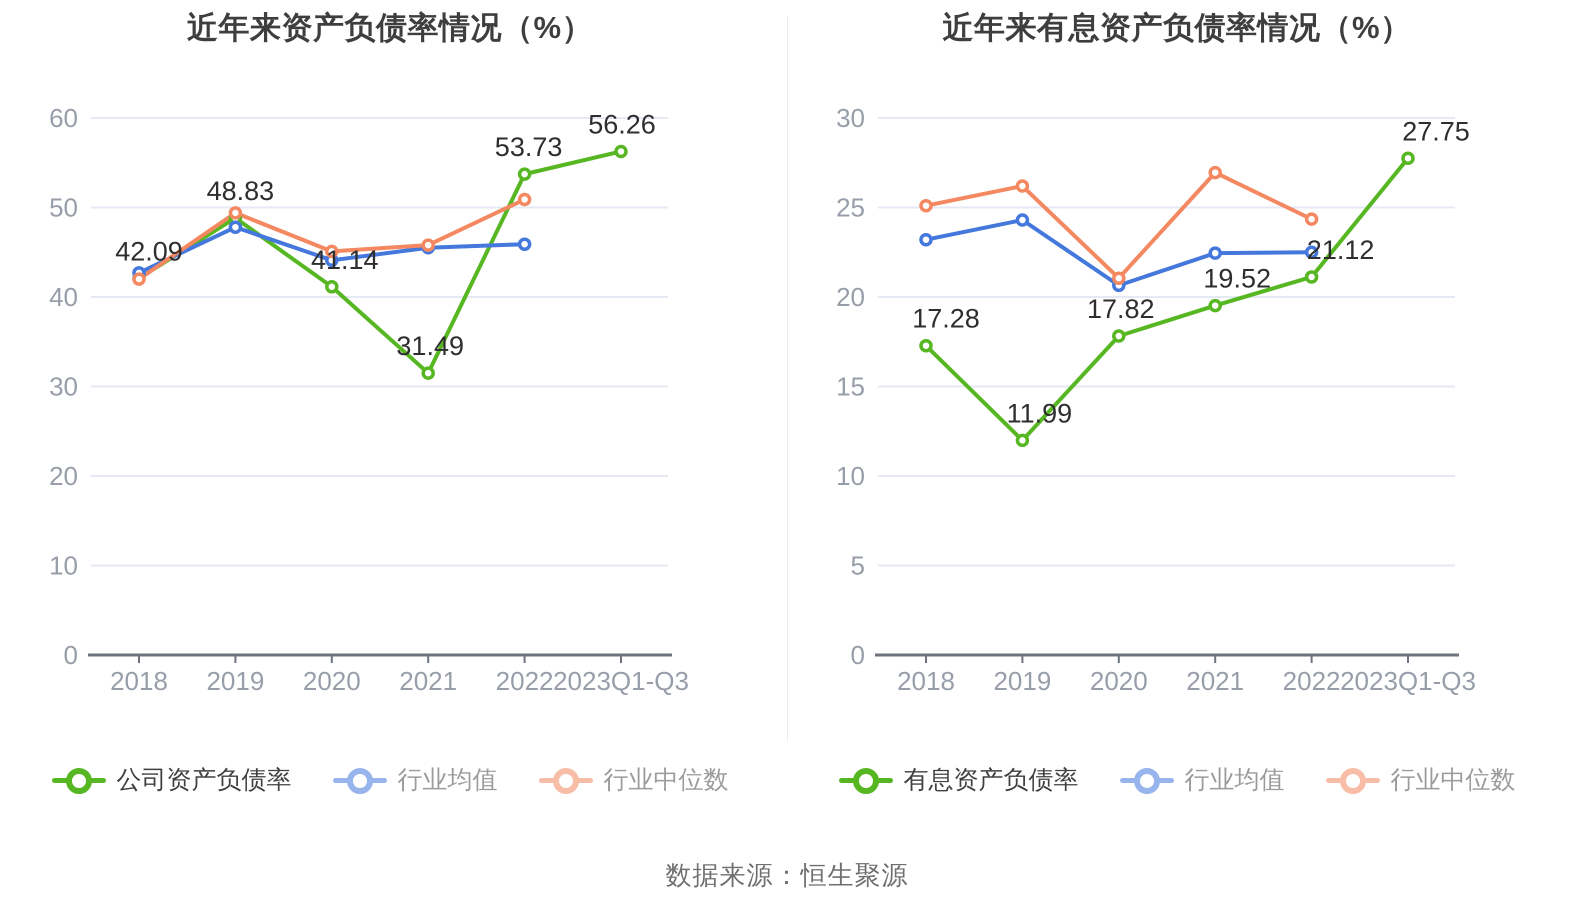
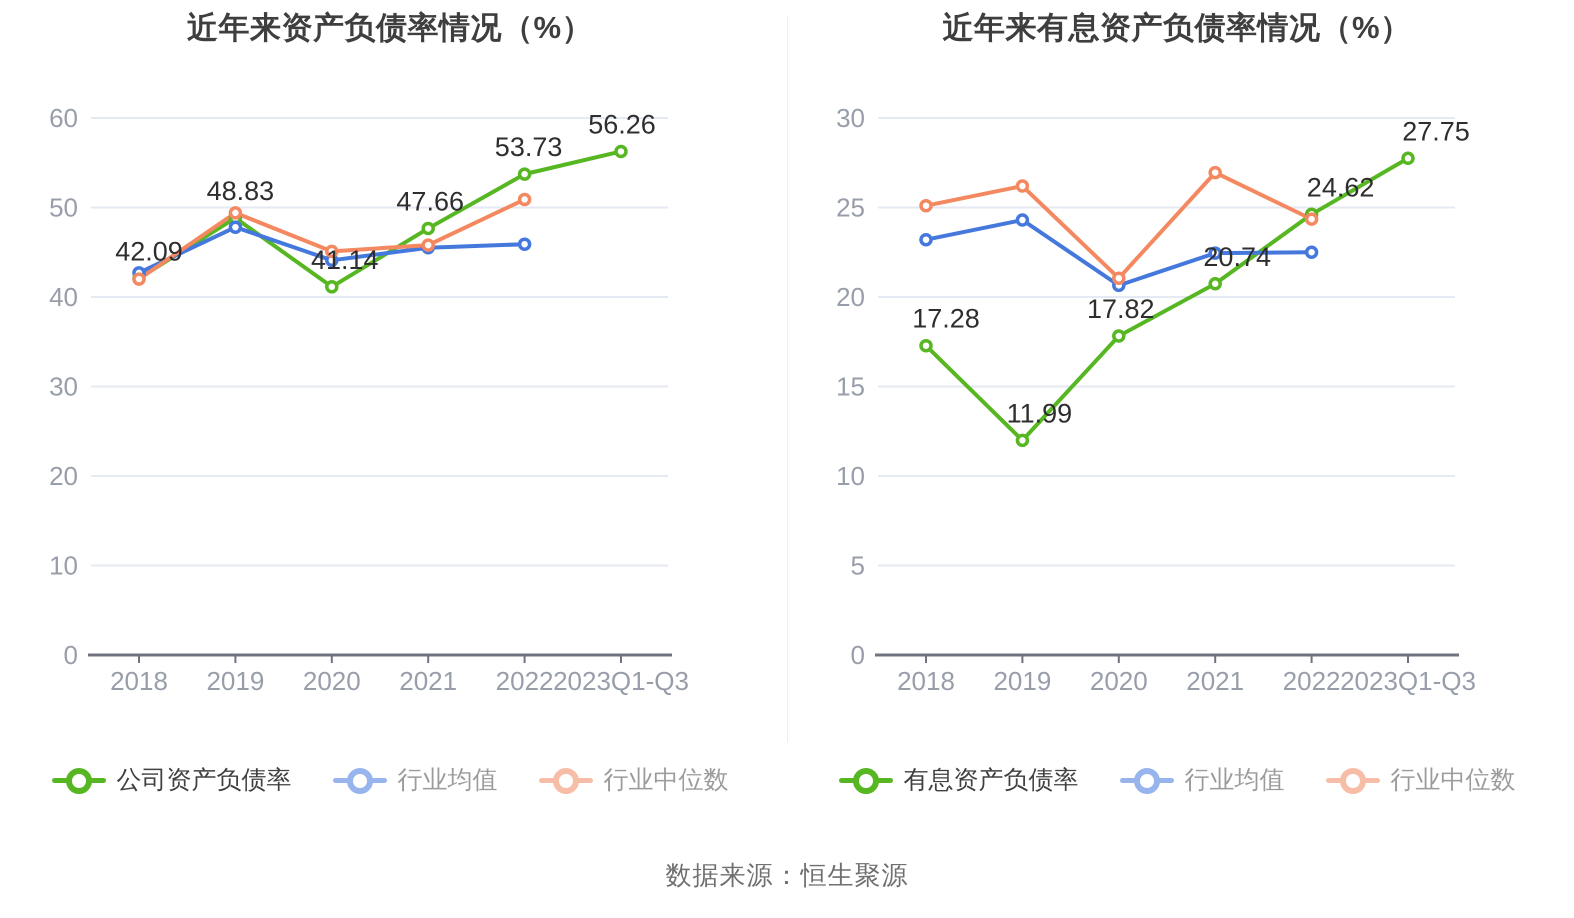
近年来资产负债率情况（%）/公司资产负债率/2021: 31.49 -> 47.66
近年来有息资产负债率情况（%）/有息资产负债率/2021: 19.52 -> 20.74
近年来有息资产负债率情况（%）/有息资产负债率/2022: 21.12 -> 24.62
